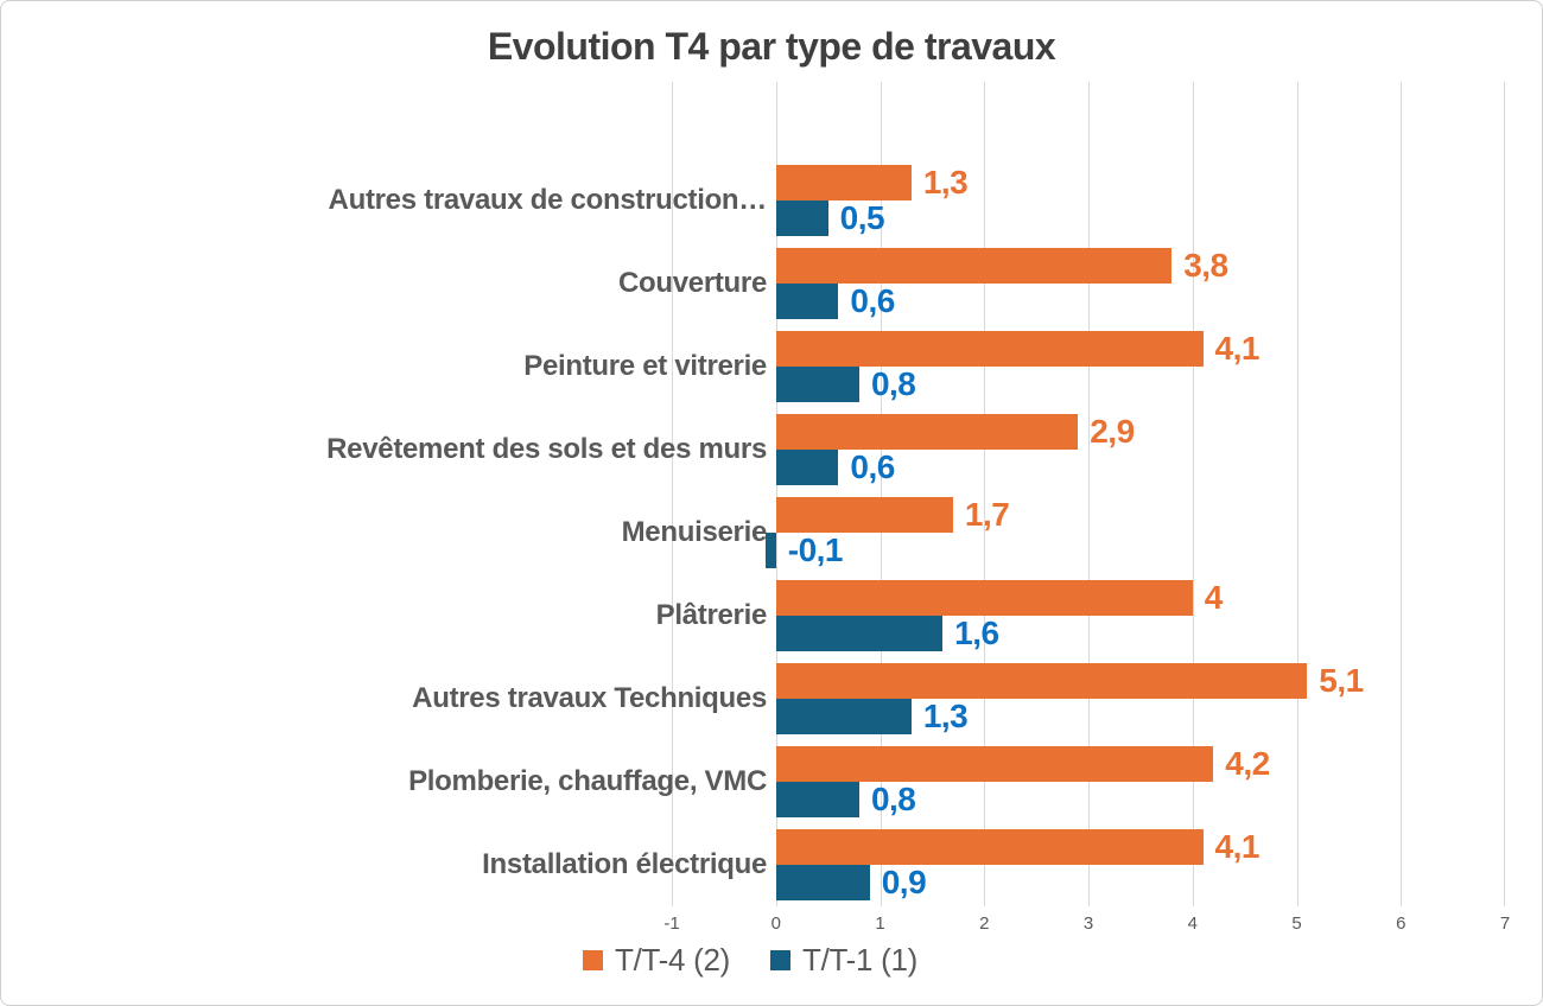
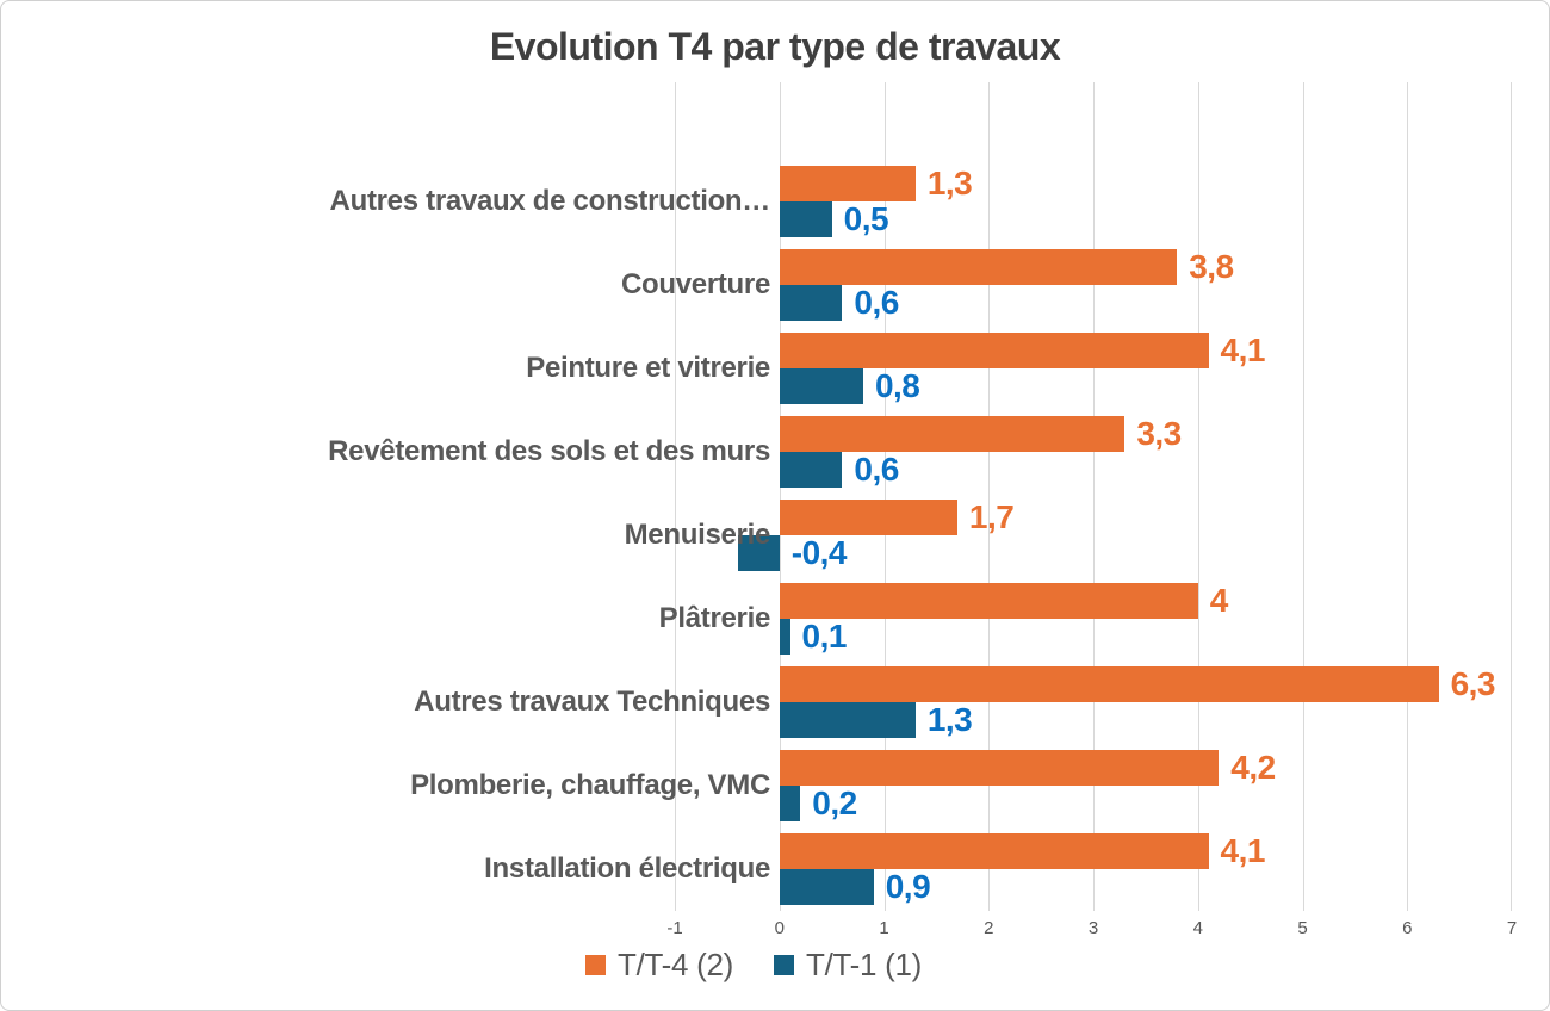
T/T-4 (2)/Revêtement des sols et des murs: 2,9 -> 3,3
T/T-1 (1)/Menuiserie: -0,1 -> -0,4
T/T-1 (1)/Plâtrerie: 1,6 -> 0,1
T/T-4 (2)/Autres travaux Techniques: 5,1 -> 6,3
T/T-1 (1)/Plomberie, chauffage, VMC: 0,8 -> 0,2
